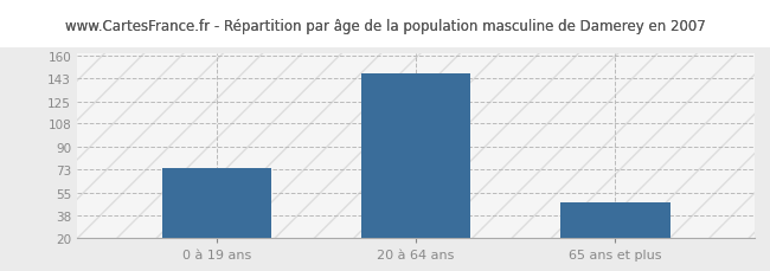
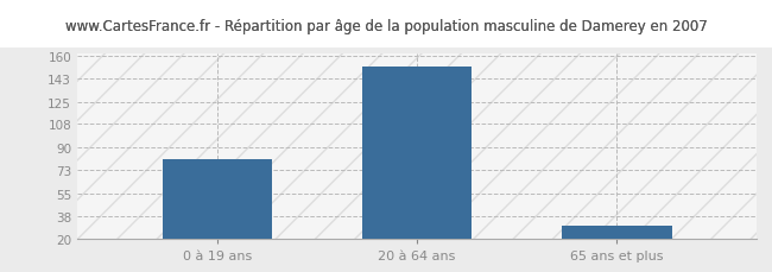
0 à 19 ans: 74 -> 81
20 à 64 ans: 147 -> 152
65 ans et plus: 48 -> 30
